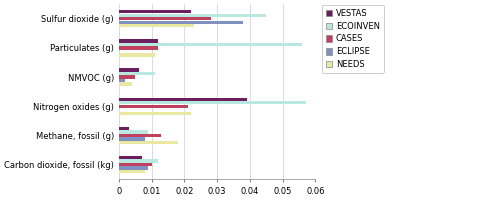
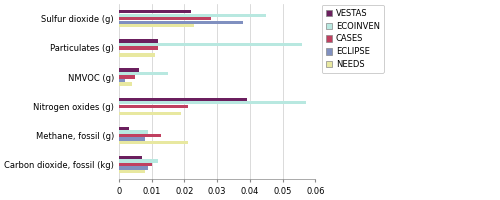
ECOINVEN/NMVOC (g): 0.011 -> 0.015
NEEDS/Nitrogen oxides (g): 0.022 -> 0.019
NEEDS/Methane, fossil (g): 0.018 -> 0.021
